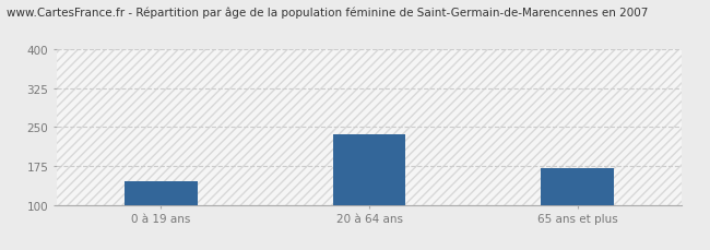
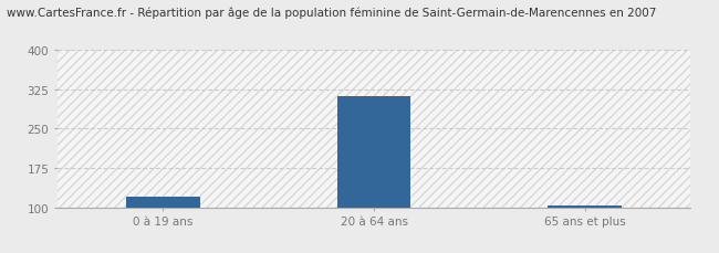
0 à 19 ans: 145 -> 120
20 à 64 ans: 235 -> 312
65 ans et plus: 170 -> 103
